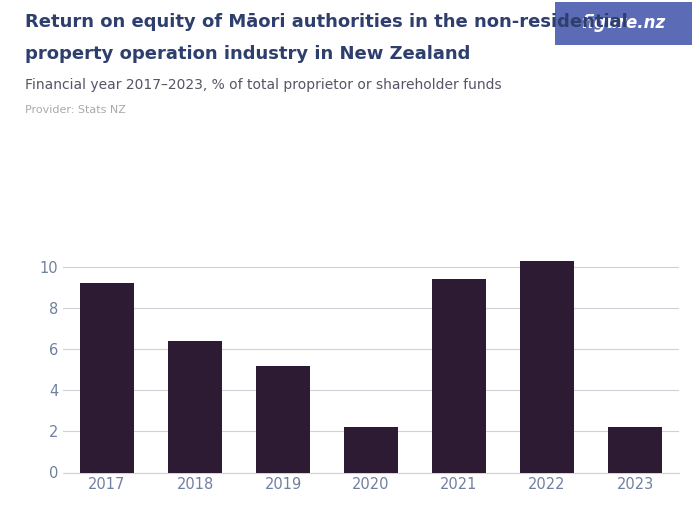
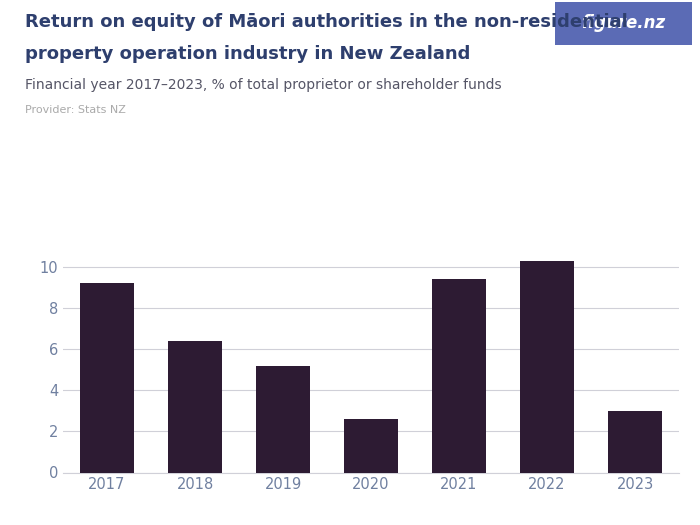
2020: 2.2 -> 2.6
2023: 2.2 -> 3.0
